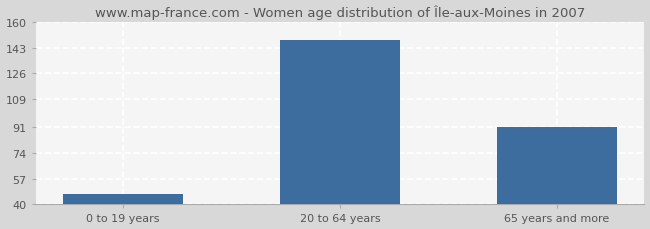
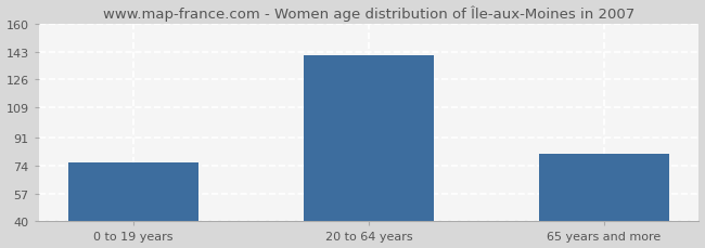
0 to 19 years: 47 -> 76
20 to 64 years: 148 -> 141
65 years and more: 91 -> 81
